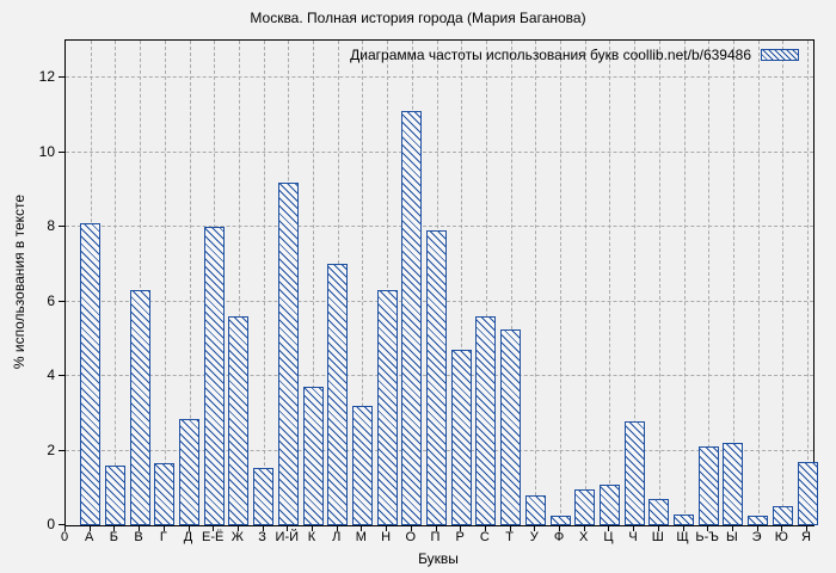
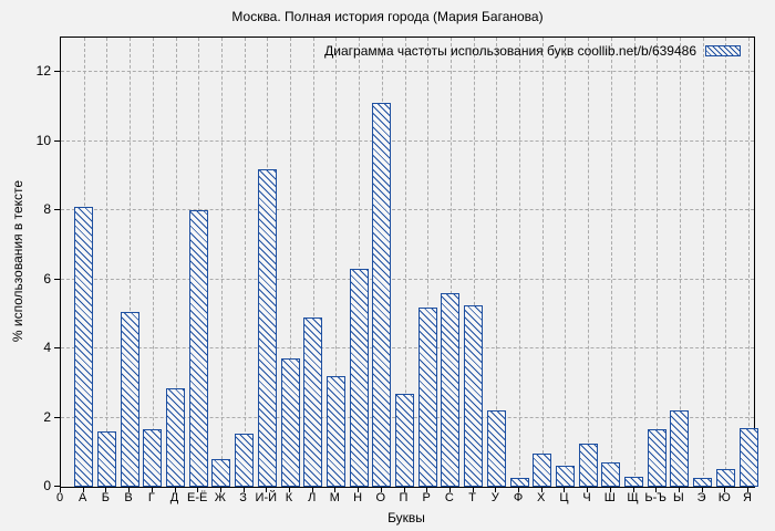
В: 6.3 -> 5.0
Ж: 5.6 -> 0.8
Л: 7.0 -> 4.9
П: 7.9 -> 2.7
Р: 4.7 -> 5.2
У: 0.8 -> 2.2
Ц: 1.1 -> 0.6
Ч: 2.8 -> 1.2
Ь-Ъ: 2.1 -> 1.6
